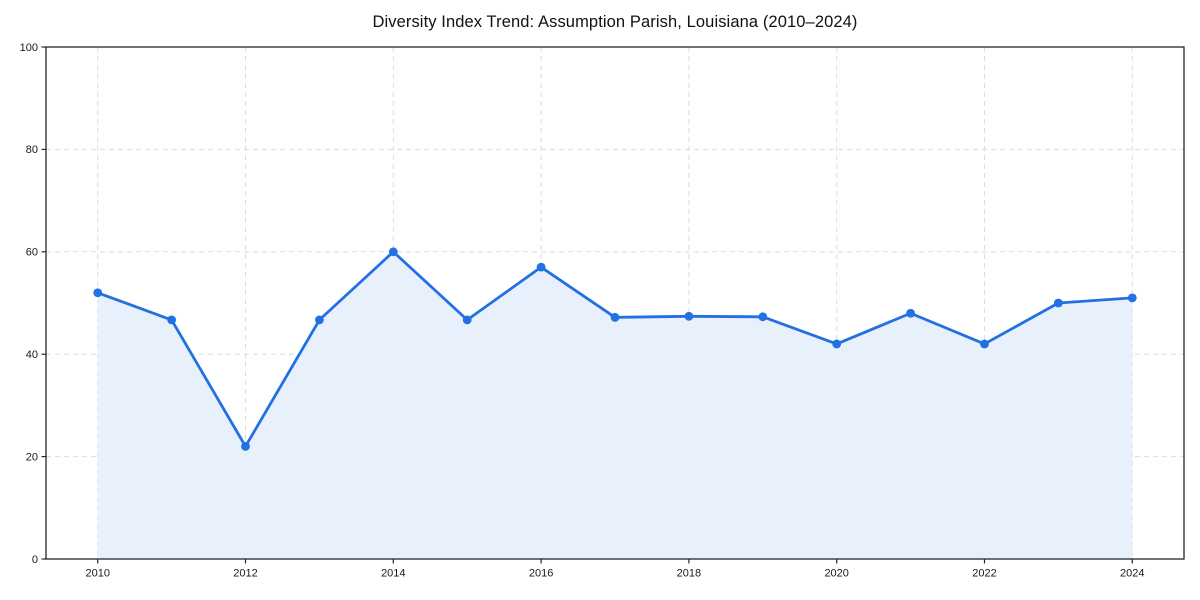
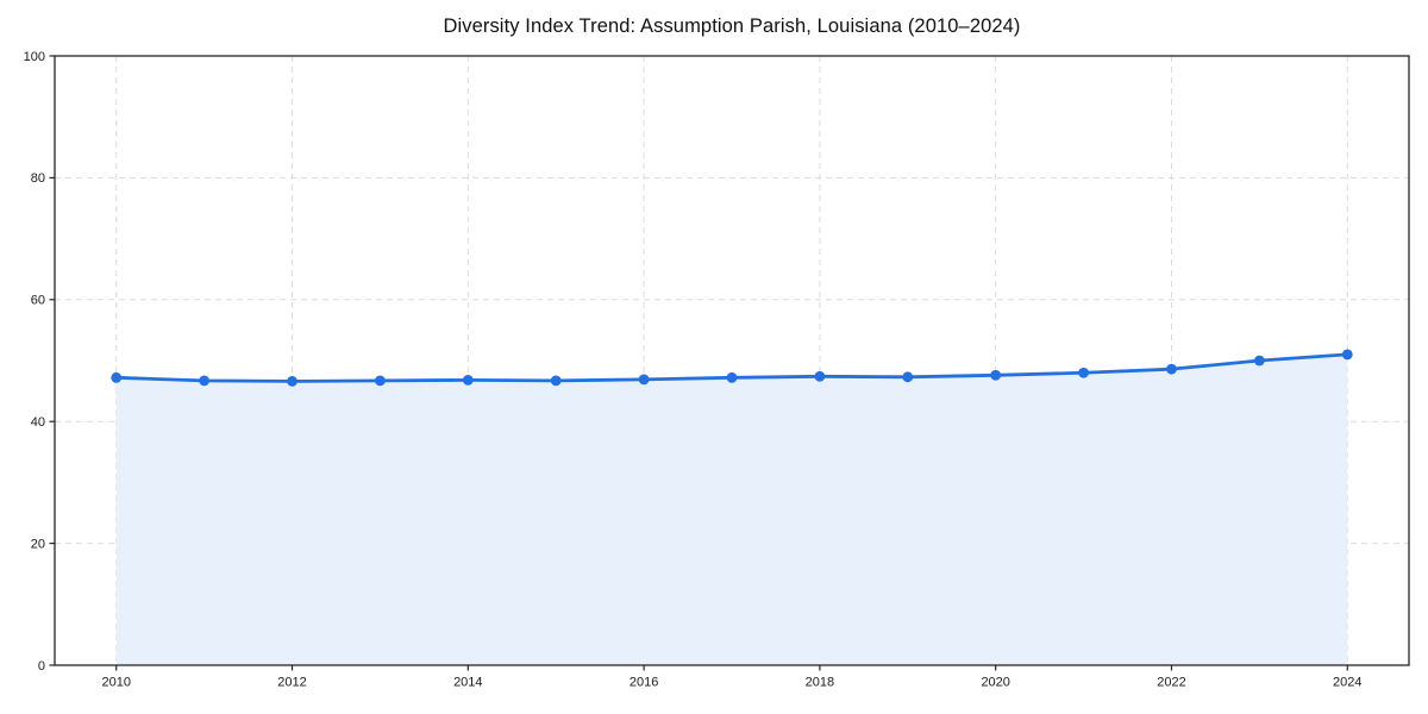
2010: 52 -> 47
2012: 22 -> 47
2014: 60 -> 47
2016: 57 -> 47
2020: 42 -> 48
2022: 42 -> 49
